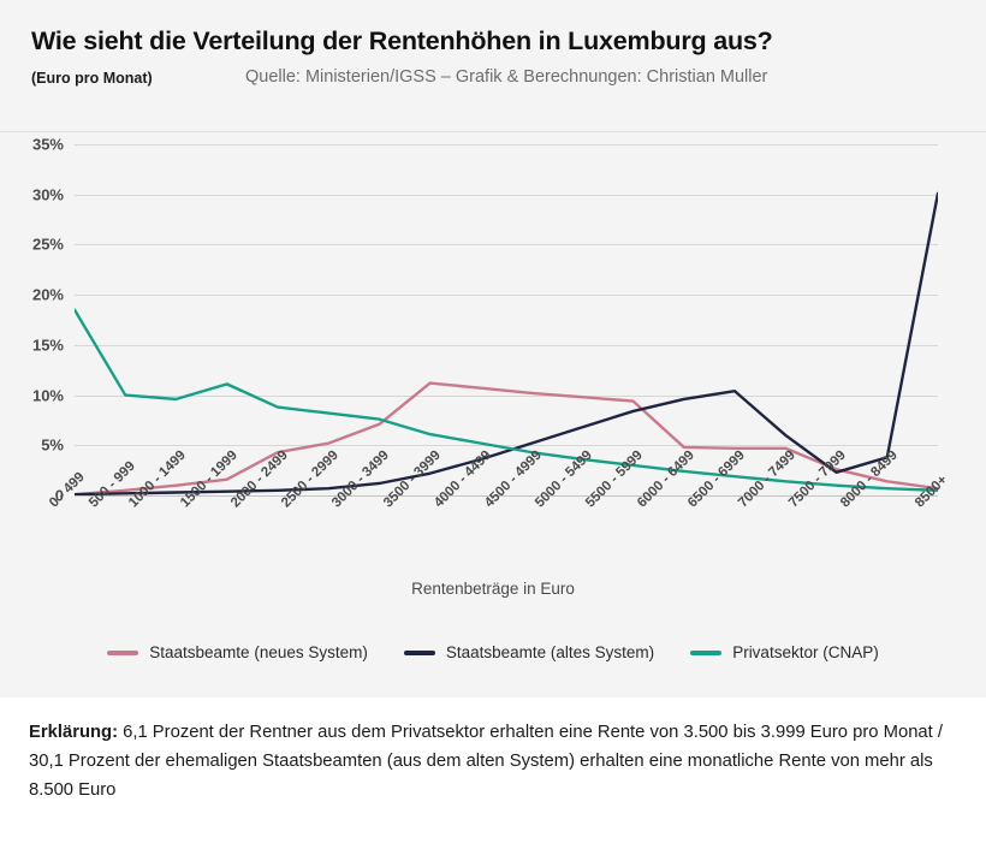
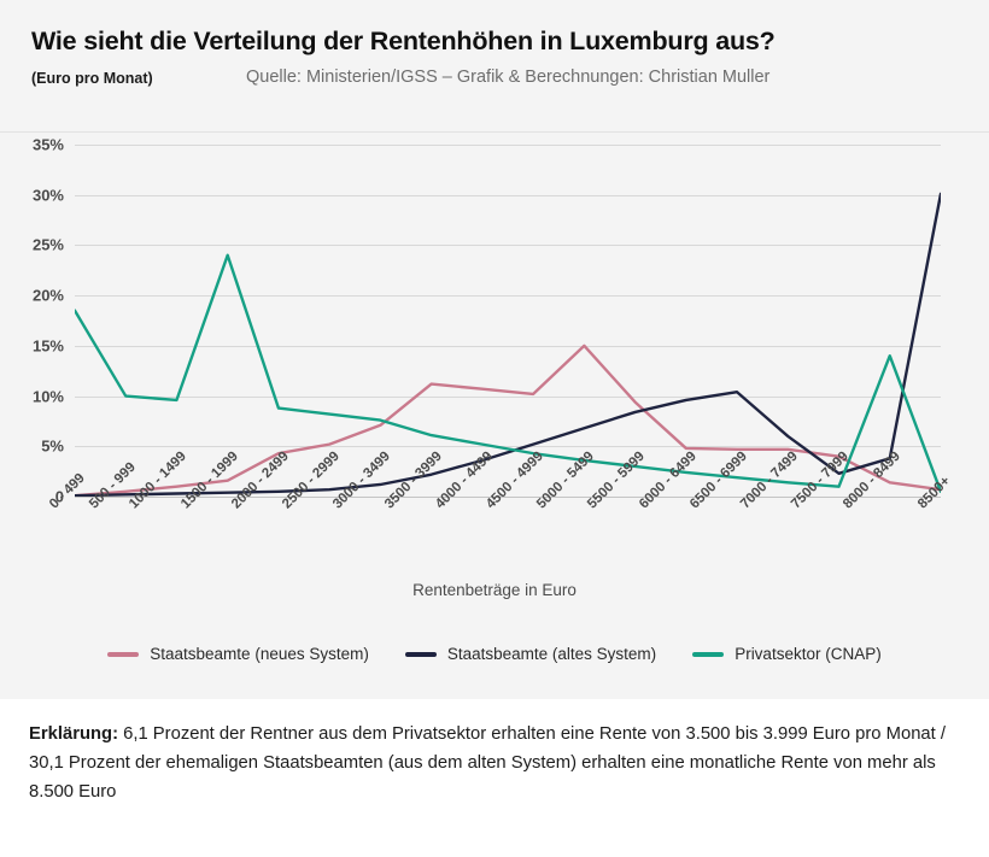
Privatsektor (CNAP)/1500 - 1999: 11% -> 24%
Staatsbeamte (neues System)/5000 - 5499: 10% -> 15%
Staatsbeamte (neues System)/7500 - 7999: 3% -> 4%
Privatsektor (CNAP)/8000 - 8499: 1% -> 14%
